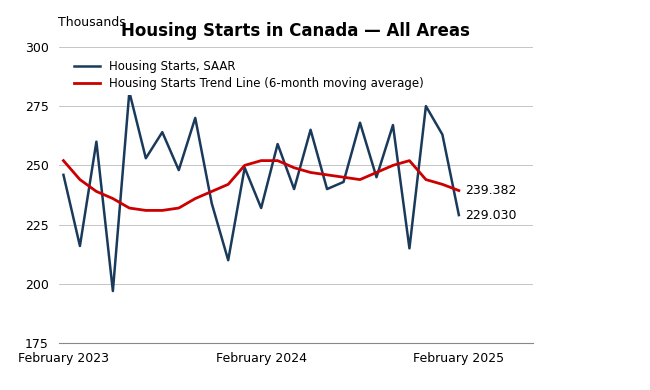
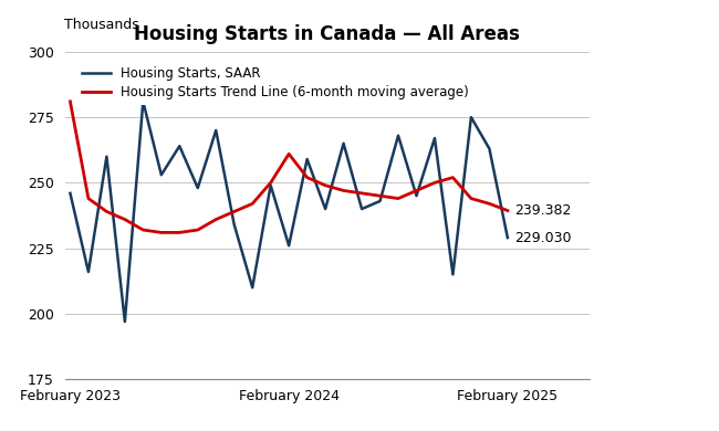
Housing Starts Trend Line (6-month moving average)/February 2023: 252.0 -> 281.0
Housing Starts, SAAR/February 2024: 232.0 -> 226.0
Housing Starts Trend Line (6-month moving average)/February 2024: 252.0 -> 261.0
